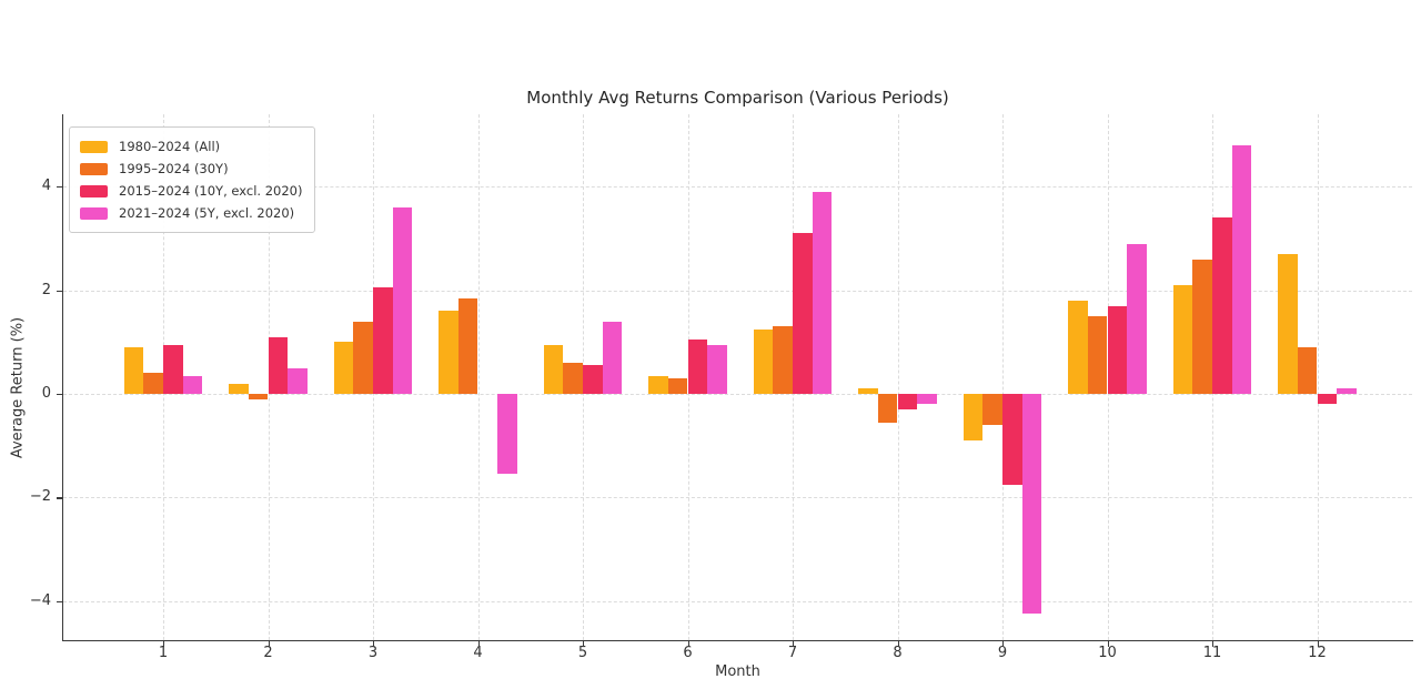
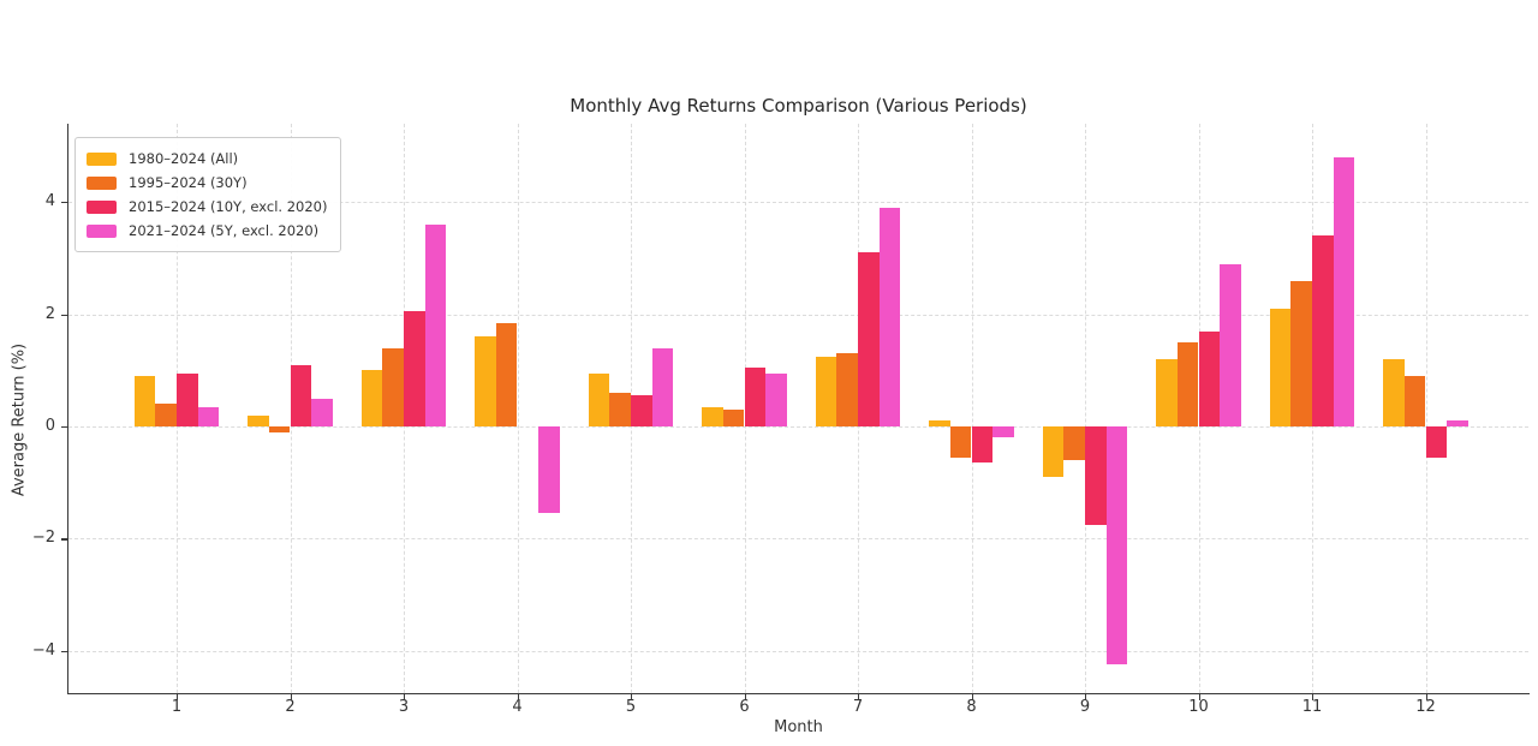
2015–2024 (10Y, excl. 2020)/8: -0.3 -> -0.7
1980–2024 (All)/10: 1.8 -> 1.2
1980–2024 (All)/12: 2.7 -> 1.2
2015–2024 (10Y, excl. 2020)/12: -0.2 -> -0.6
